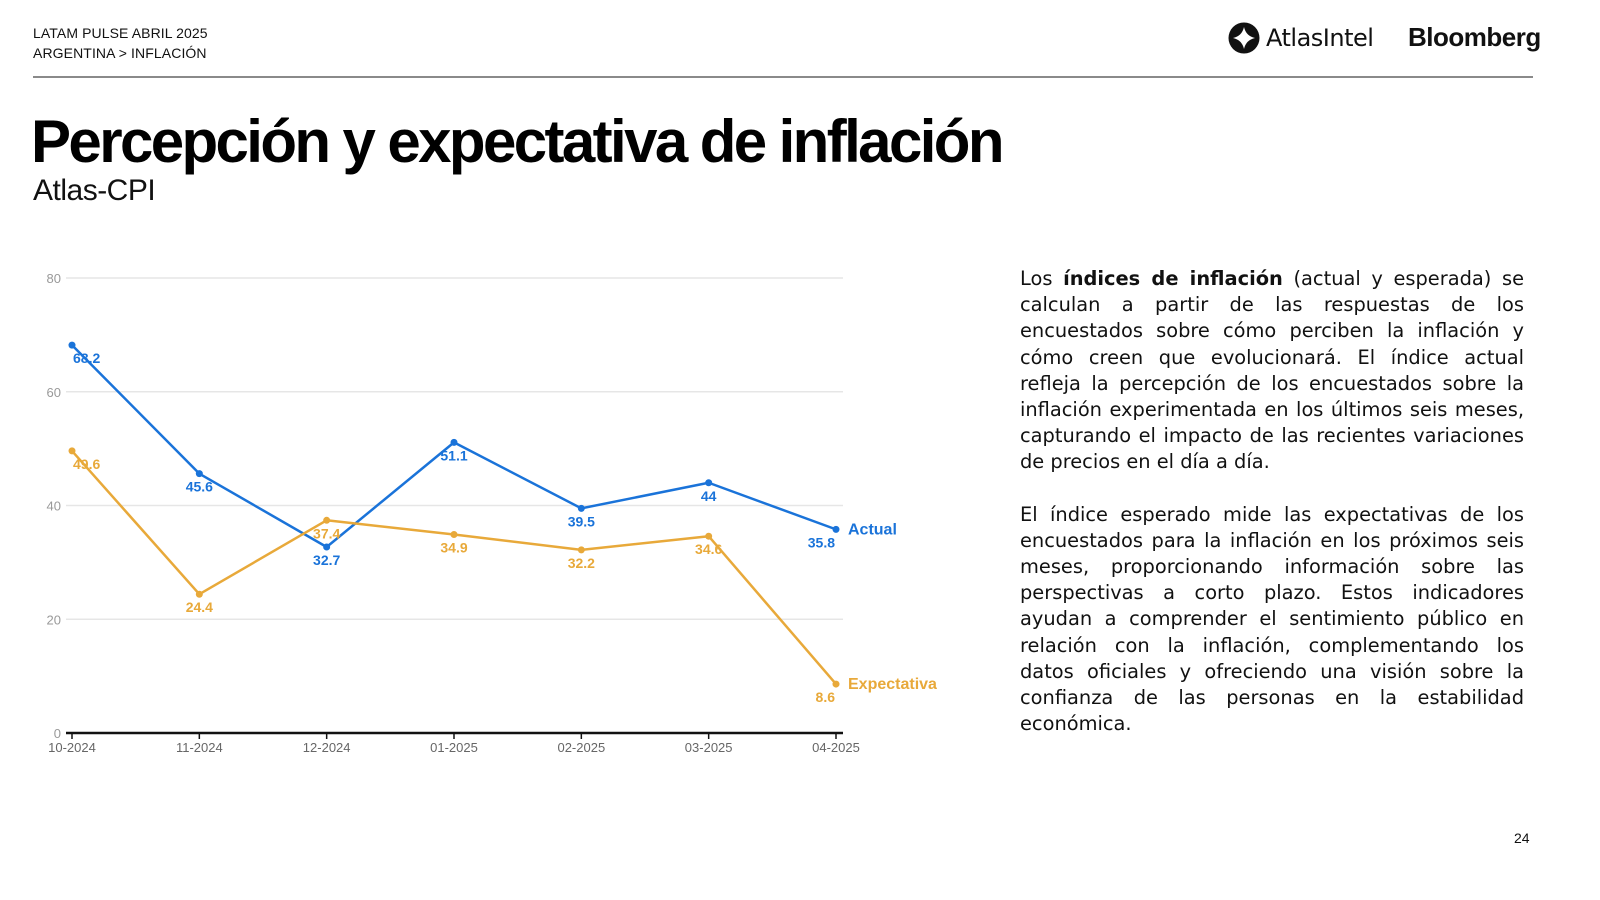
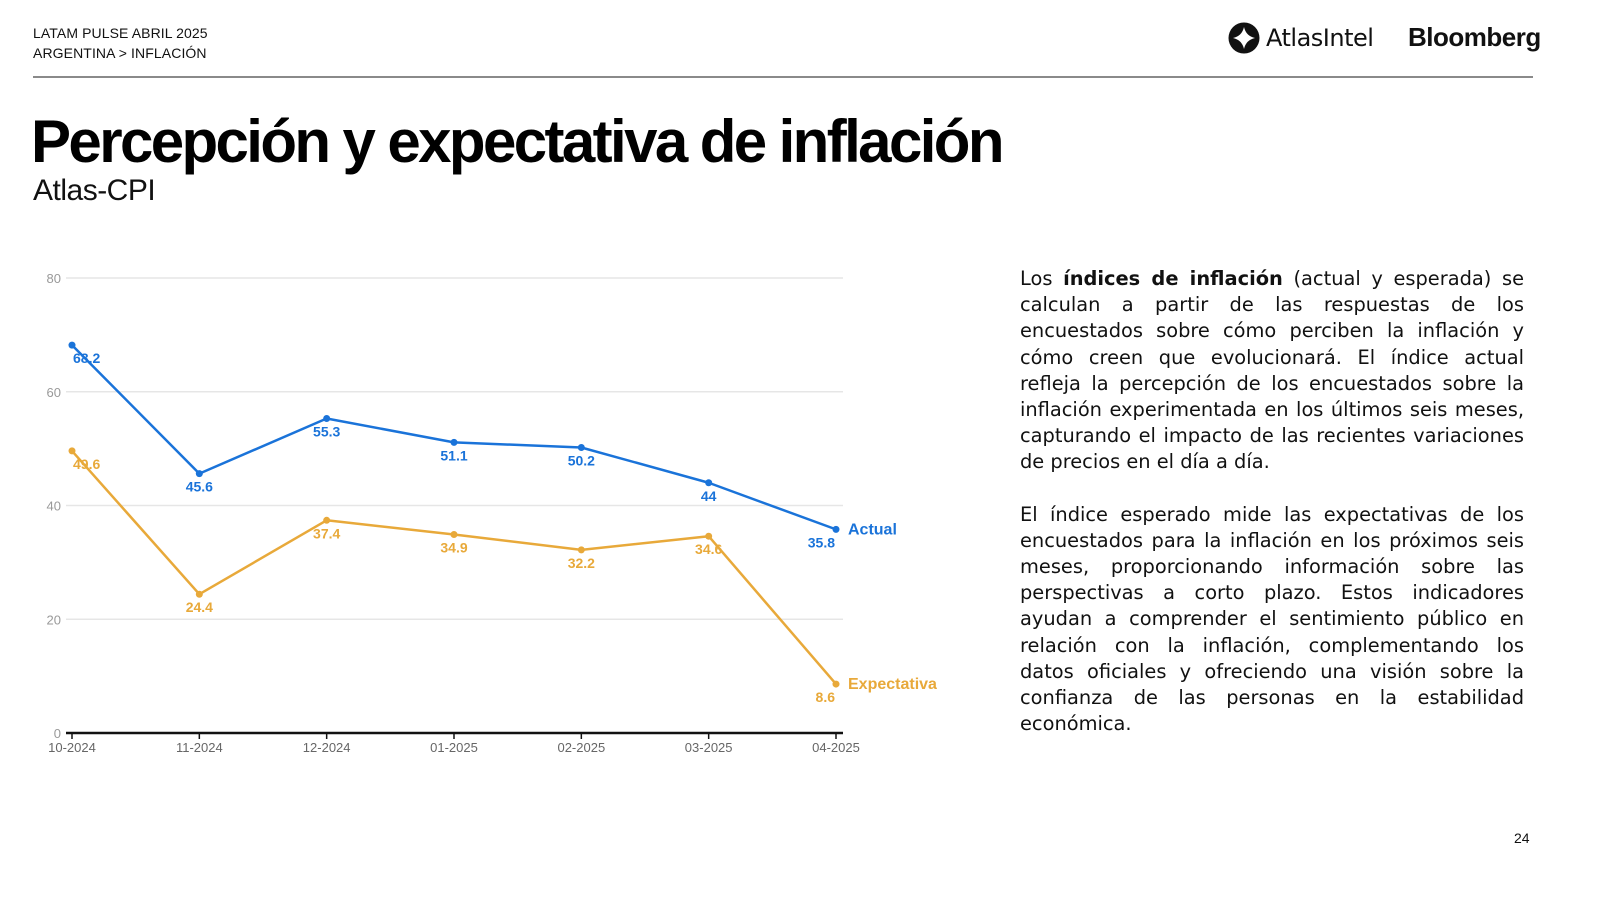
Actual/12-2024: 32.7 -> 55.3
Actual/02-2025: 39.5 -> 50.2
